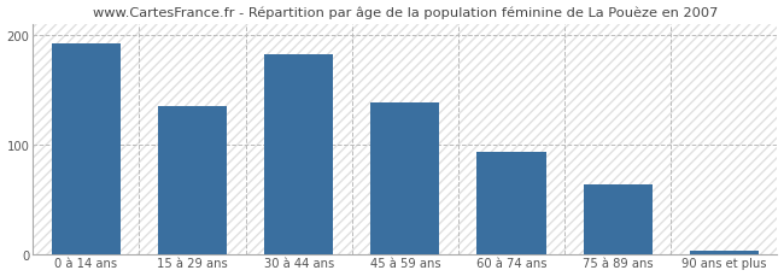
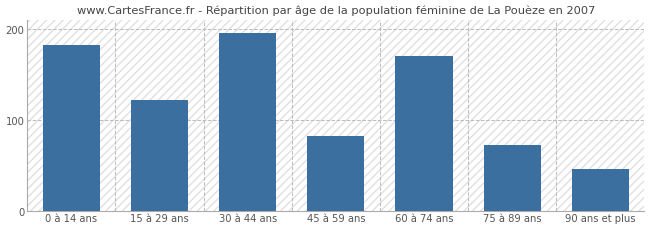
0 à 14 ans: 192 -> 182
15 à 29 ans: 135 -> 122
30 à 44 ans: 182 -> 196
45 à 59 ans: 138 -> 82
60 à 74 ans: 93 -> 170
75 à 89 ans: 63 -> 72
90 ans et plus: 3 -> 46
